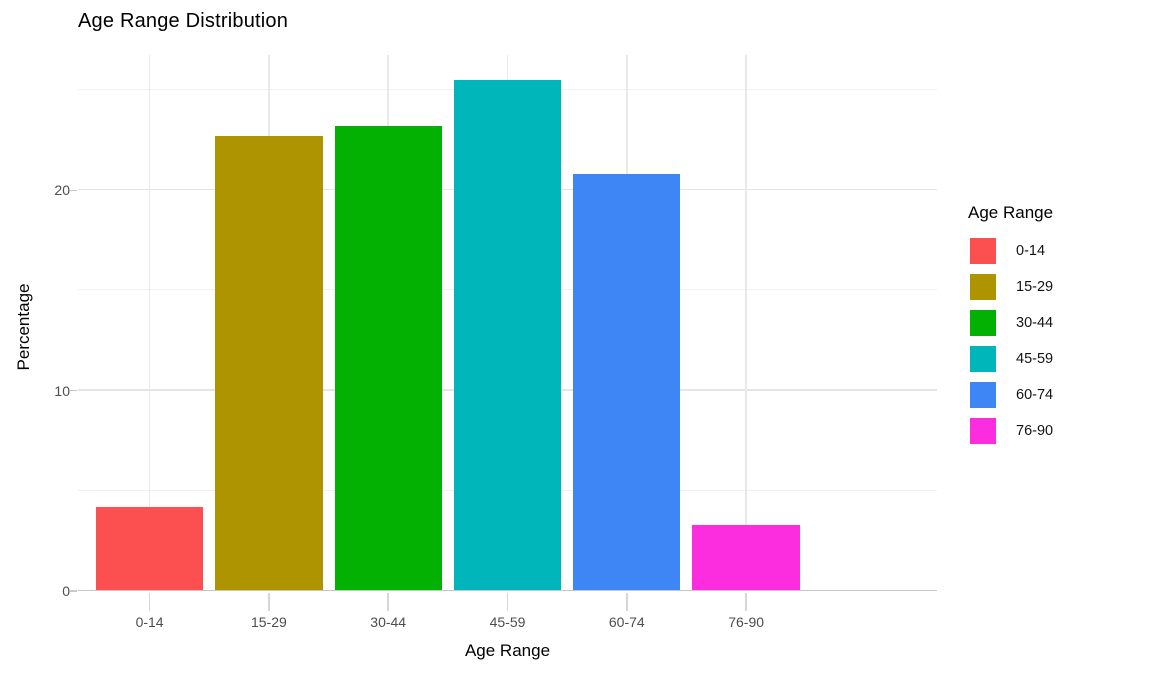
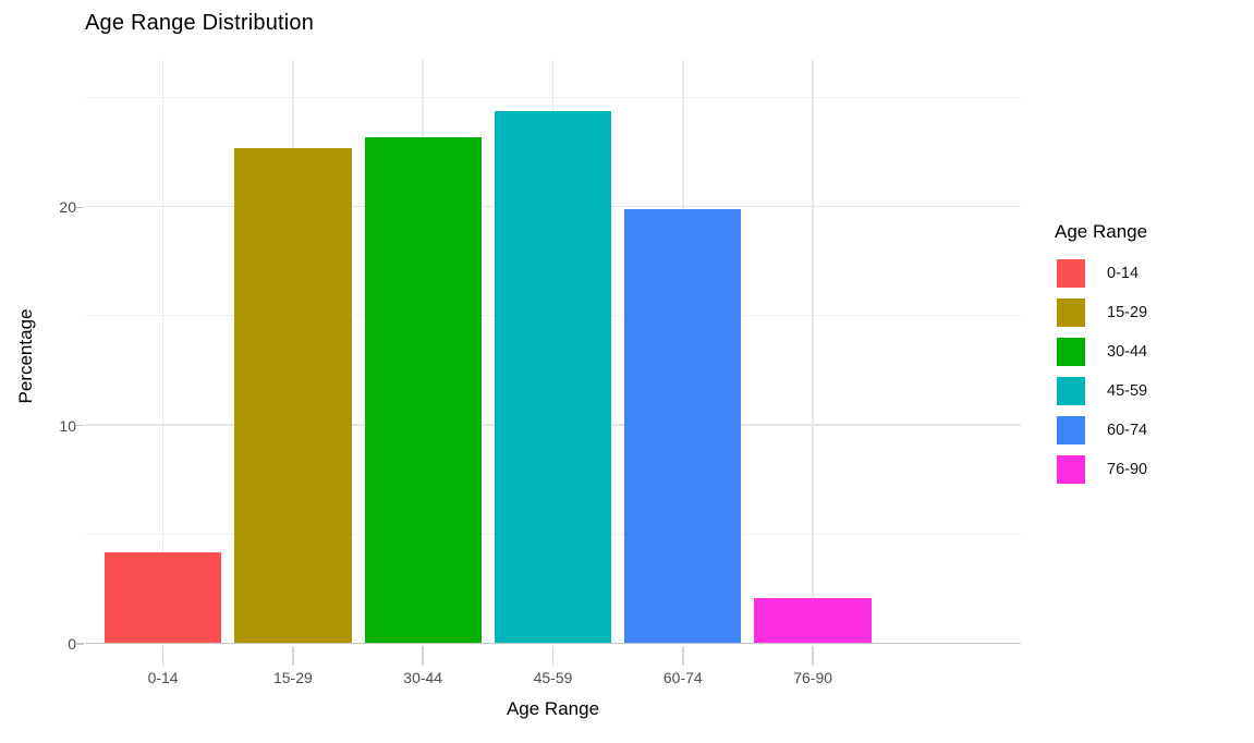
45-59: 25.5 -> 24.4
60-74: 20.8 -> 19.9
76-90: 3.3 -> 2.1
